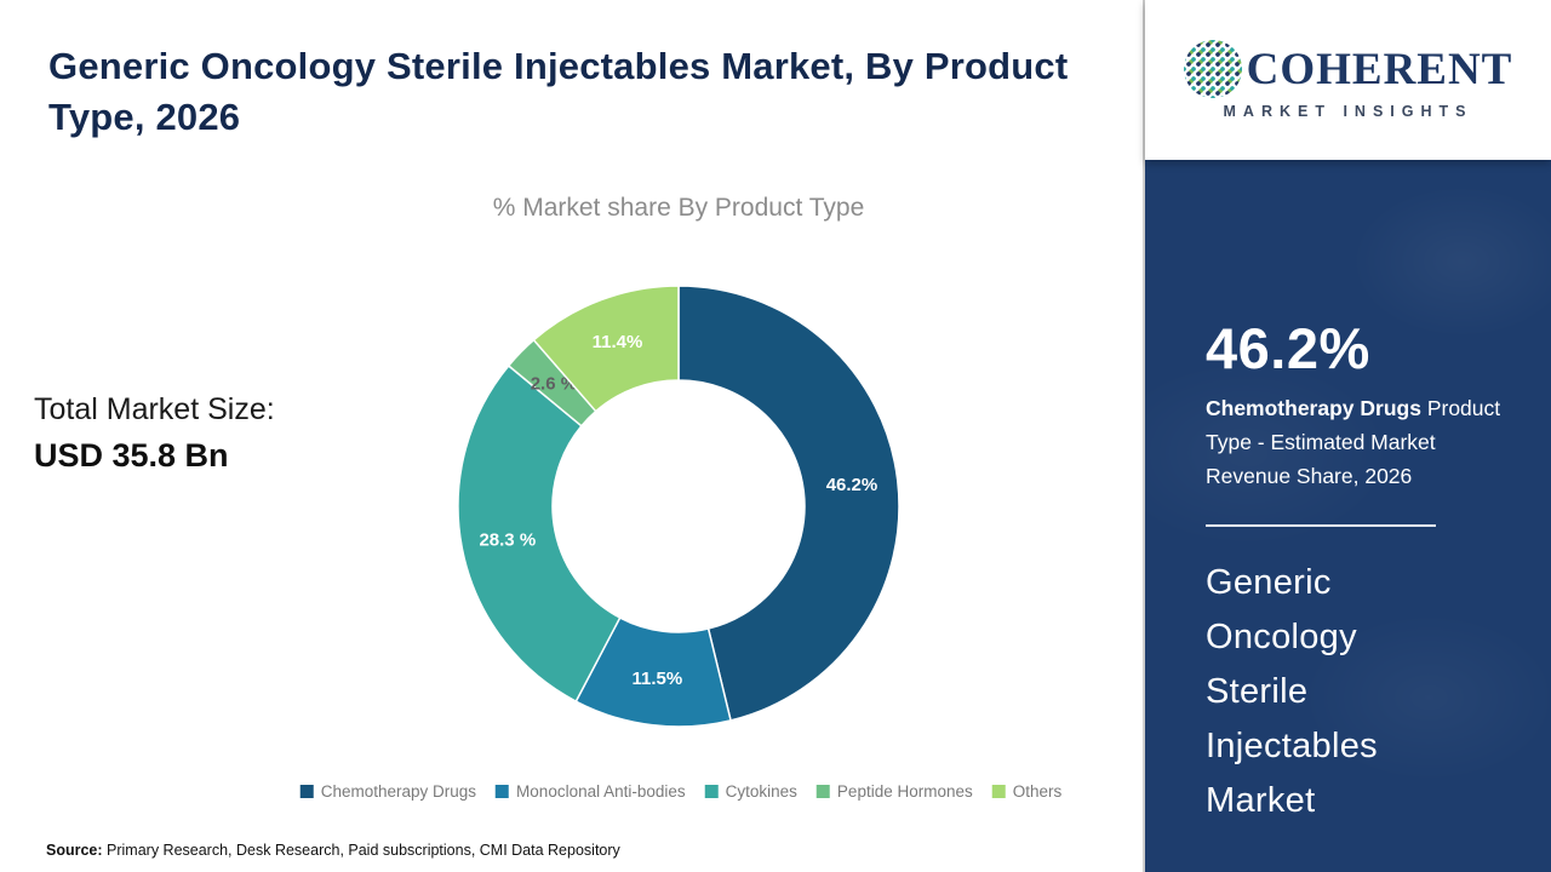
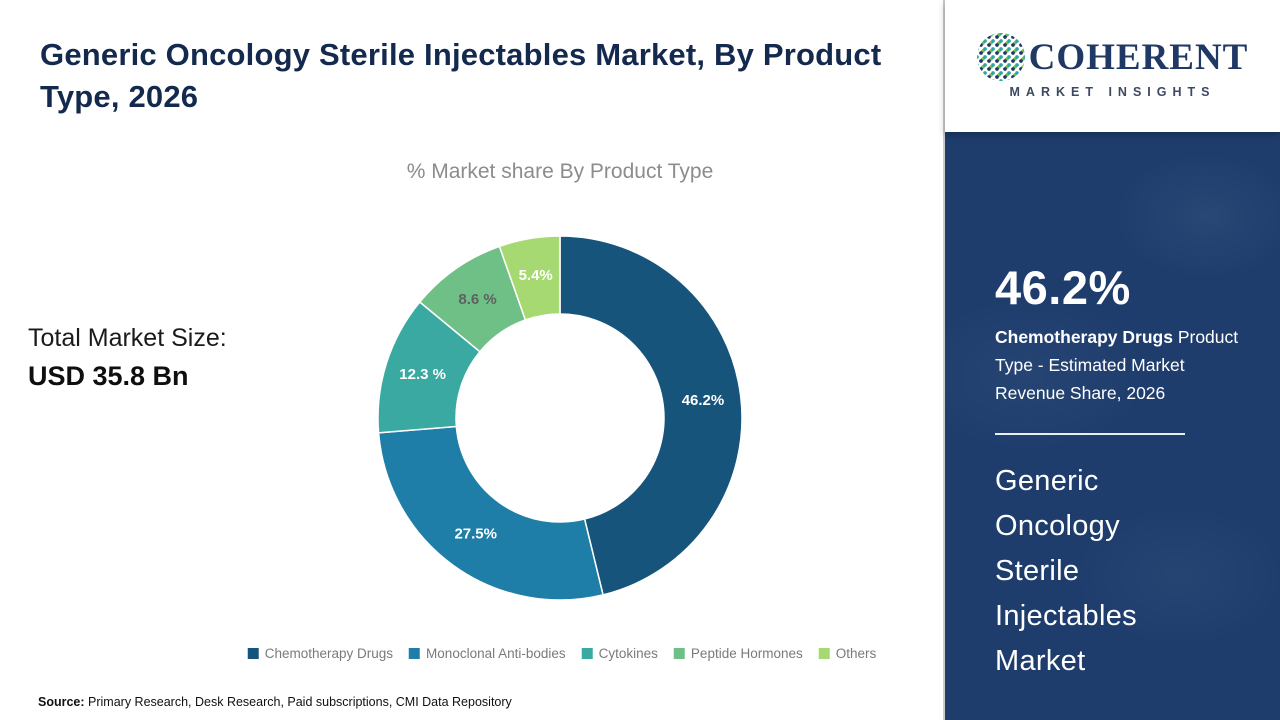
Monoclonal Anti-bodies: 11.5% -> 27.5%
Cytokines: 28.3 -> 12.3
Peptide Hormones: 2.6 -> 8.6
Others: 11.4% -> 5.4%
